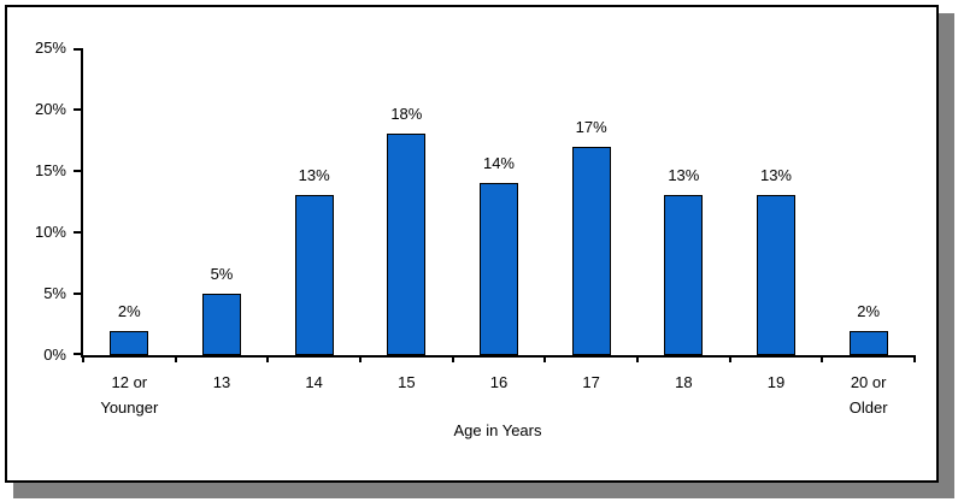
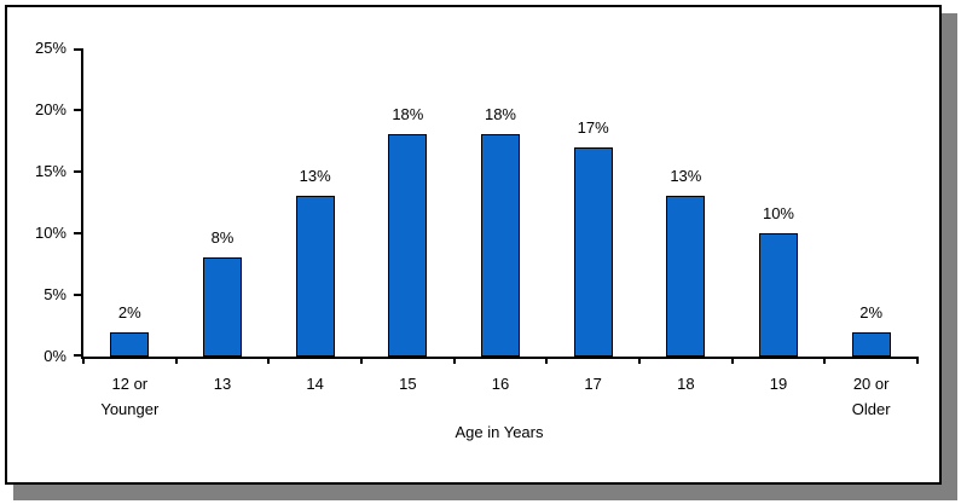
13: 5% -> 8%
16: 14% -> 18%
19: 13% -> 10%
